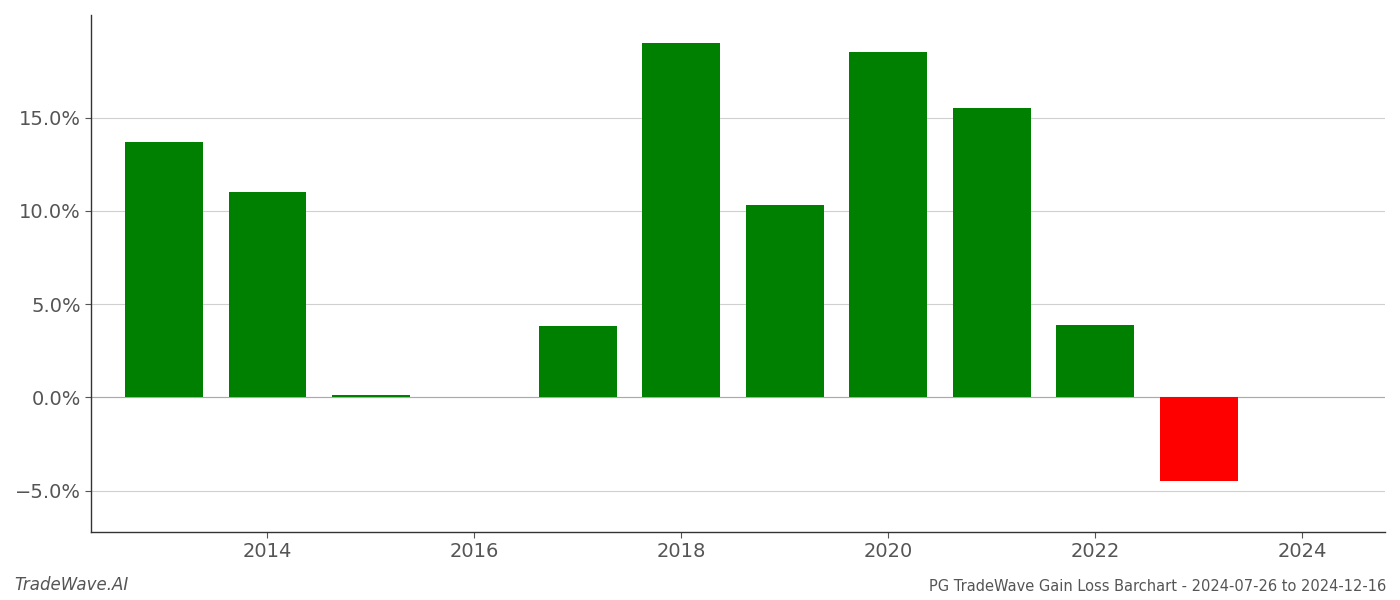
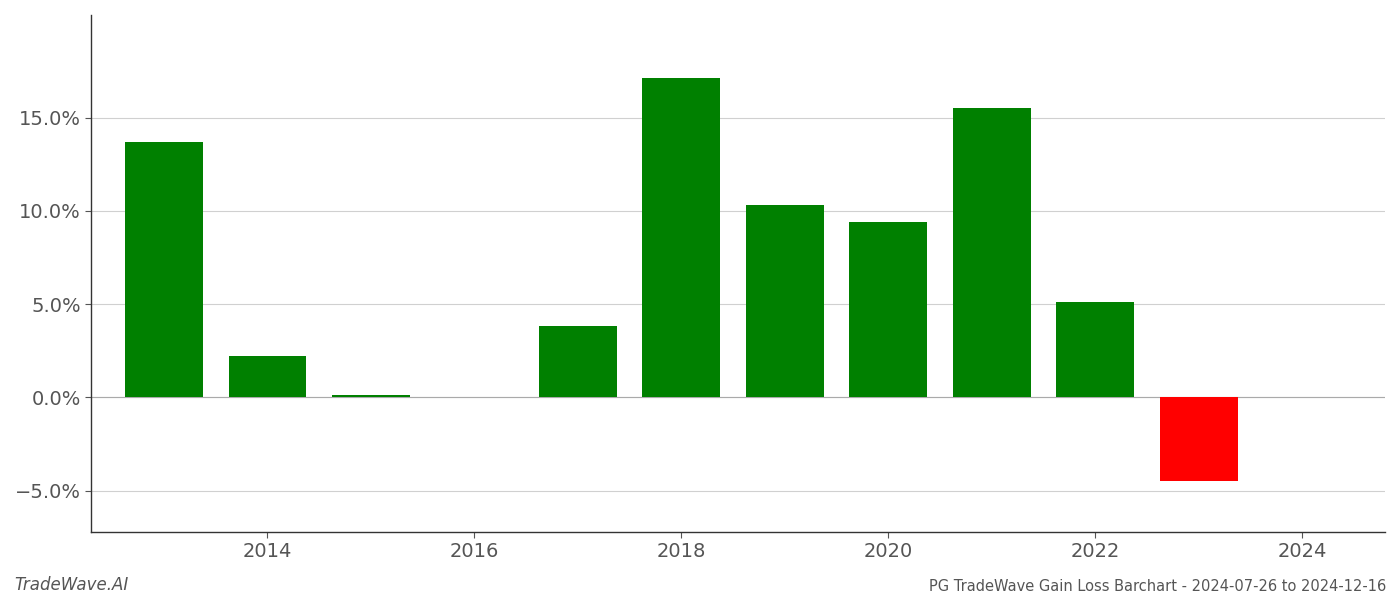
2014: 11.0% -> 2.2%
2018: 19.0% -> 17.1%
2020: 18.5% -> 9.4%
2022: 3.9% -> 5.1%
